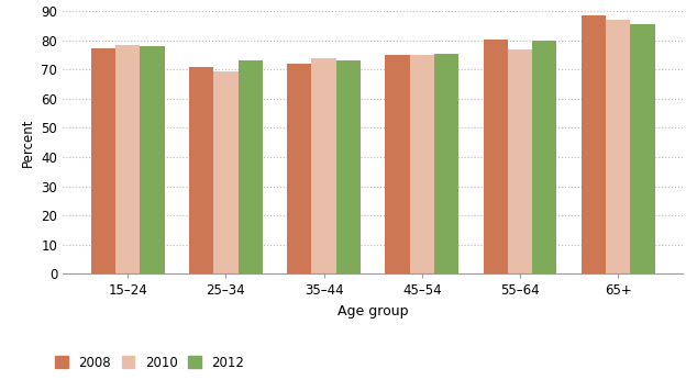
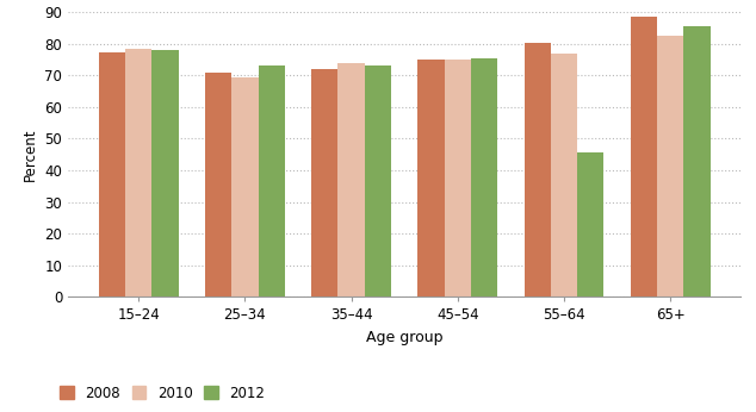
2012/55–64: 80.0 -> 45.5
2010/65+: 87.0 -> 82.5
